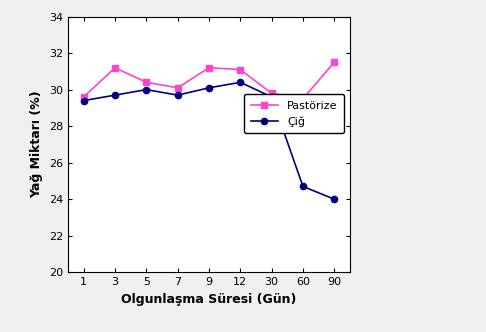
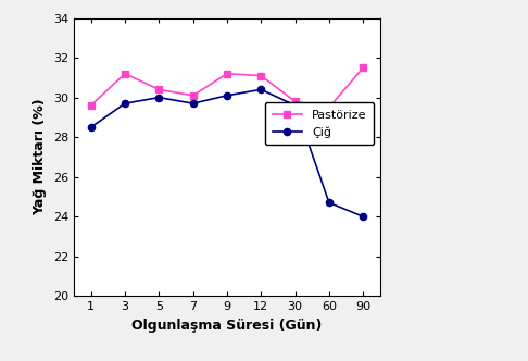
Çiğ/1: 29.4 -> 28.5
